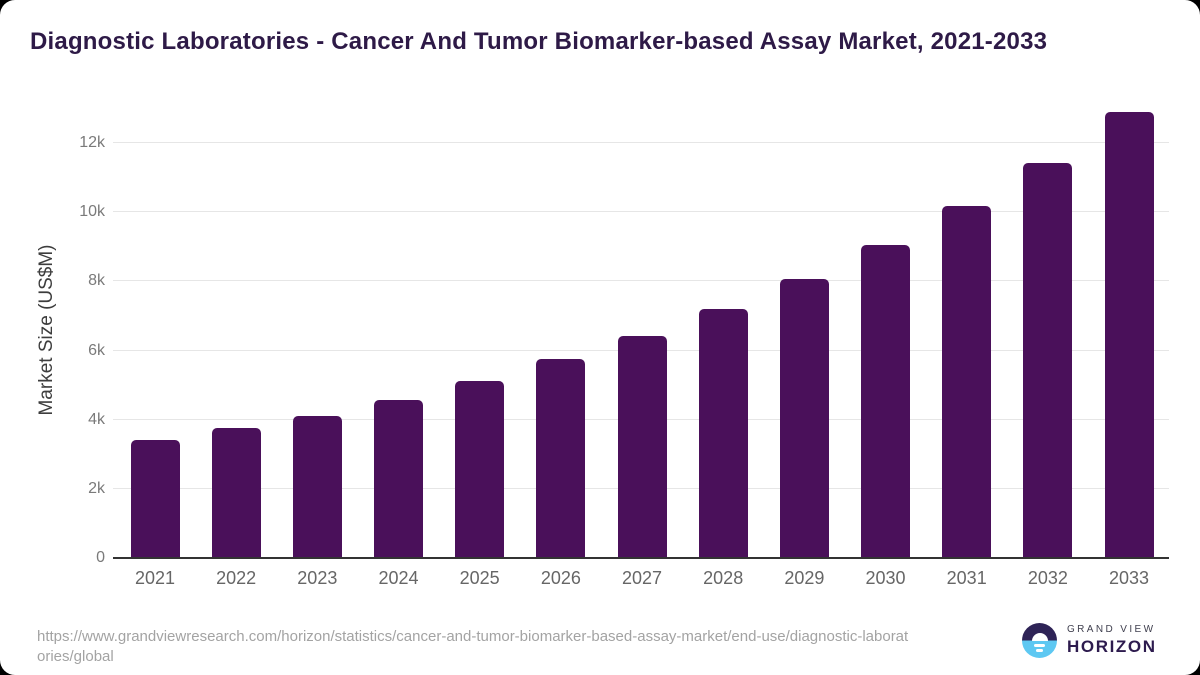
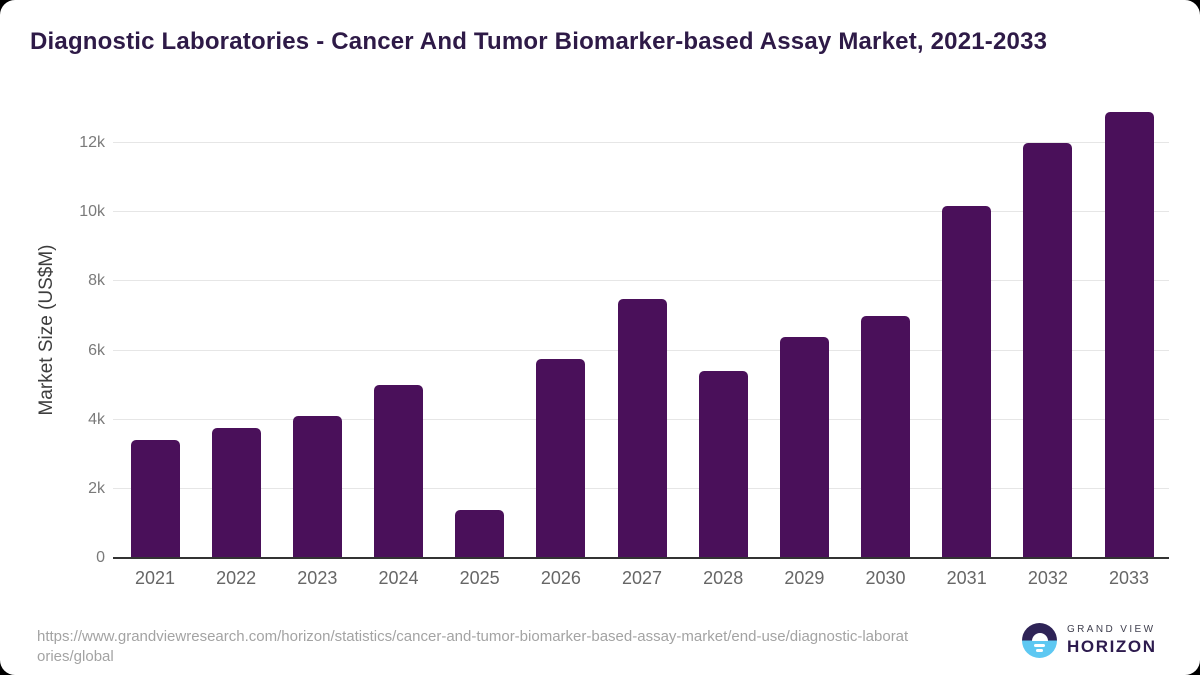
2024: 4.6k -> 5.0k
2025: 5.1k -> 1.4k
2027: 6.4k -> 7.5k
2028: 7.2k -> 5.4k
2029: 8.1k -> 6.4k
2030: 9.0k -> 7.0k
2032: 11.4k -> 12.0k
